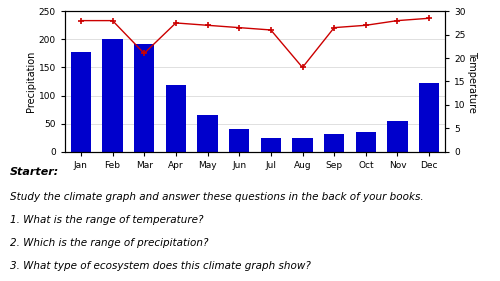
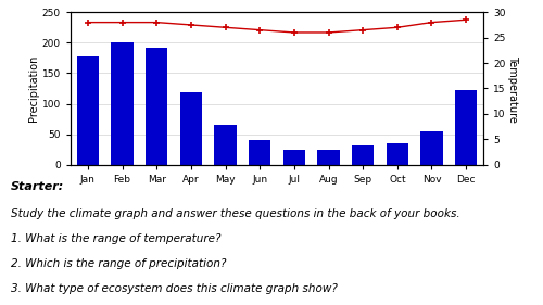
Temperature/Mar: 21.0 -> 28.0
Temperature/Aug: 18.0 -> 26.0
